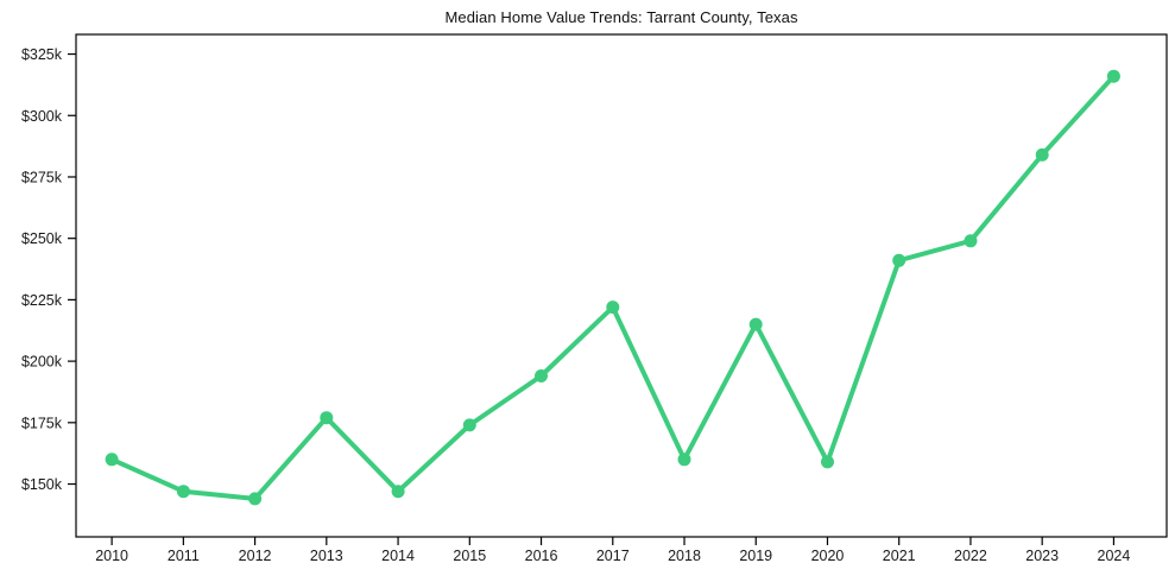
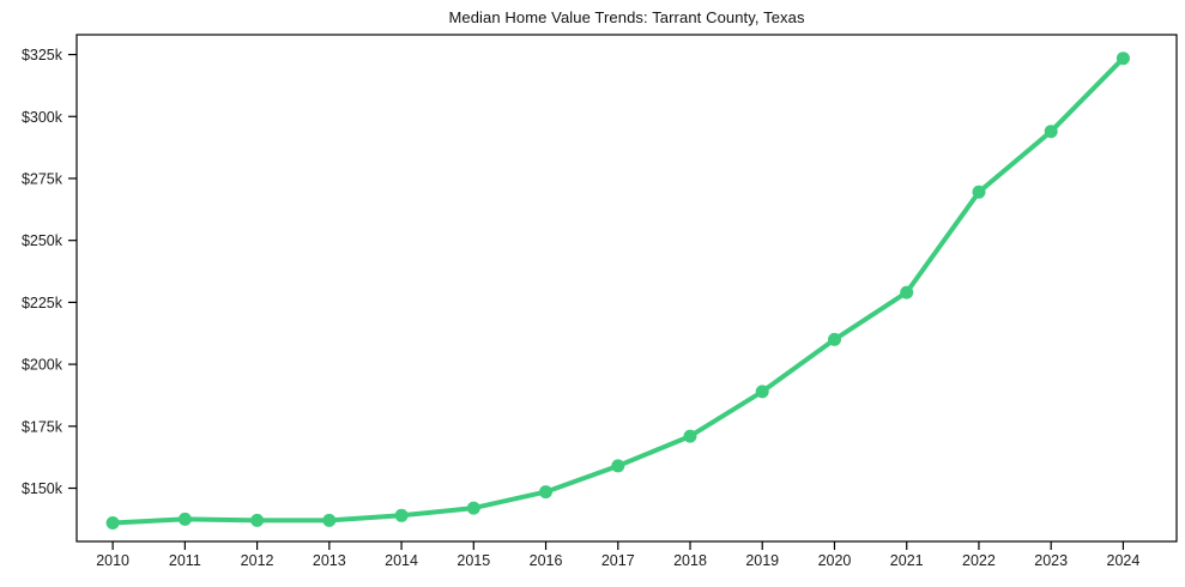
2010: $160k -> $136k
2011: $147k -> $138k
2012: $144k -> $137k
2013: $177k -> $137k
2014: $147k -> $139k
2015: $174k -> $142k
2016: $194k -> $148k
2017: $222k -> $159k
2018: $160k -> $171k
2019: $215k -> $189k
2020: $159k -> $210k
2021: $241k -> $229k
2022: $249k -> $270k
2023: $284k -> $294k
2024: $316k -> $324k
